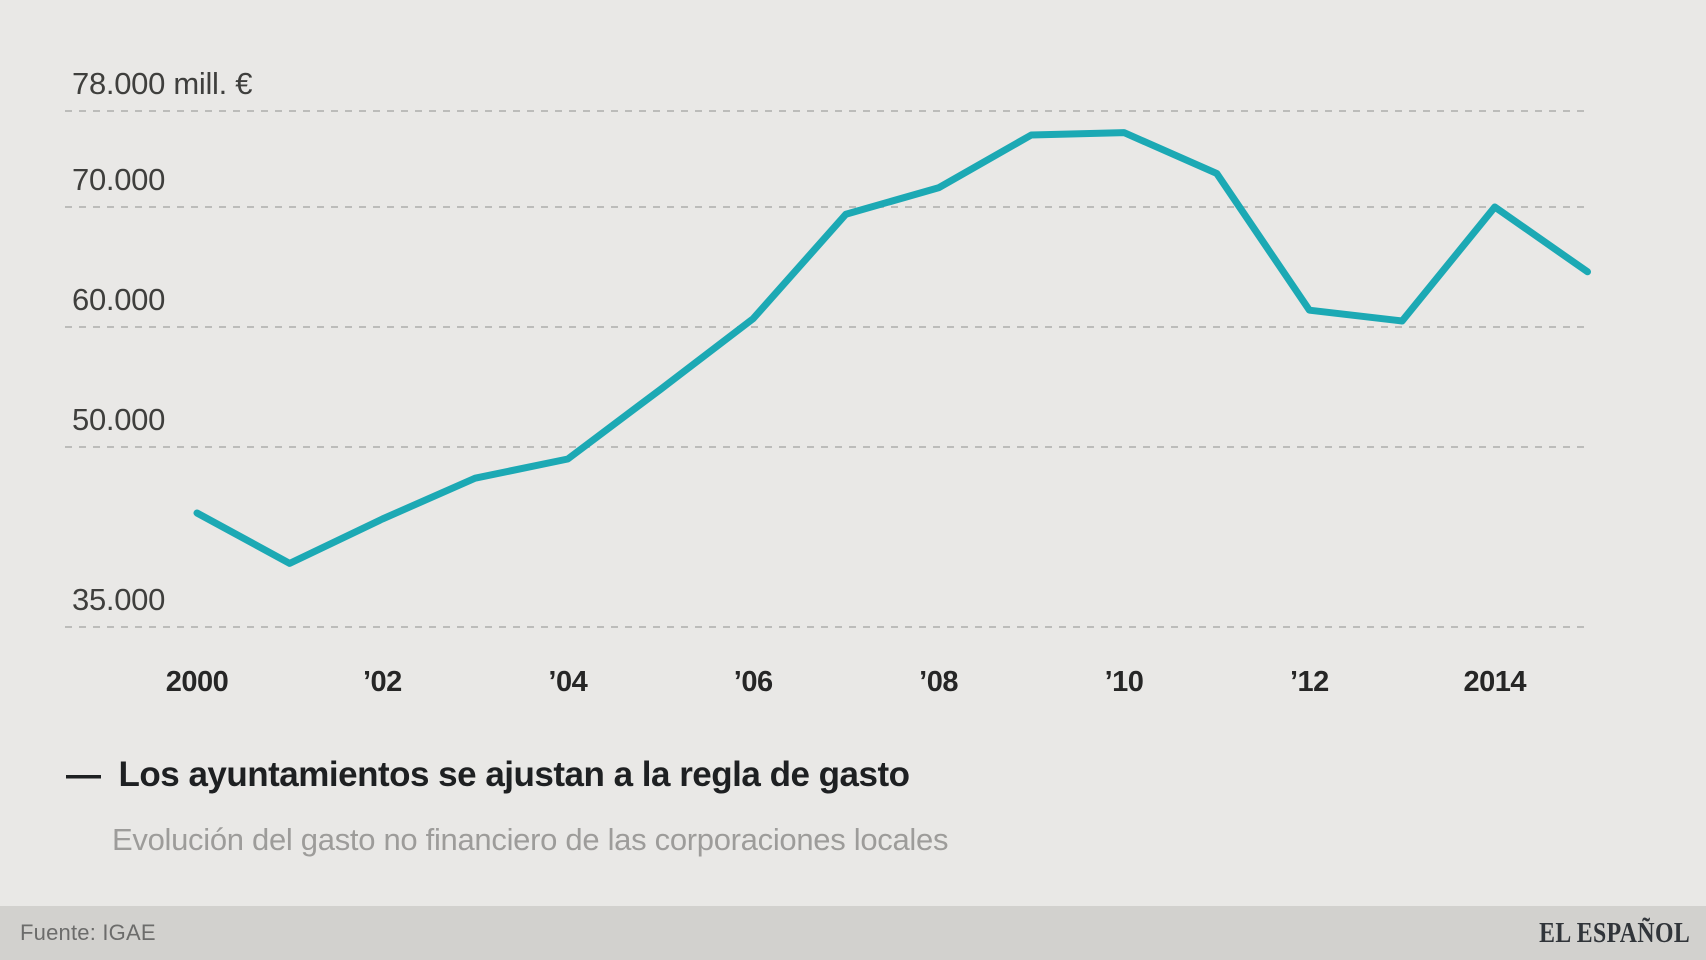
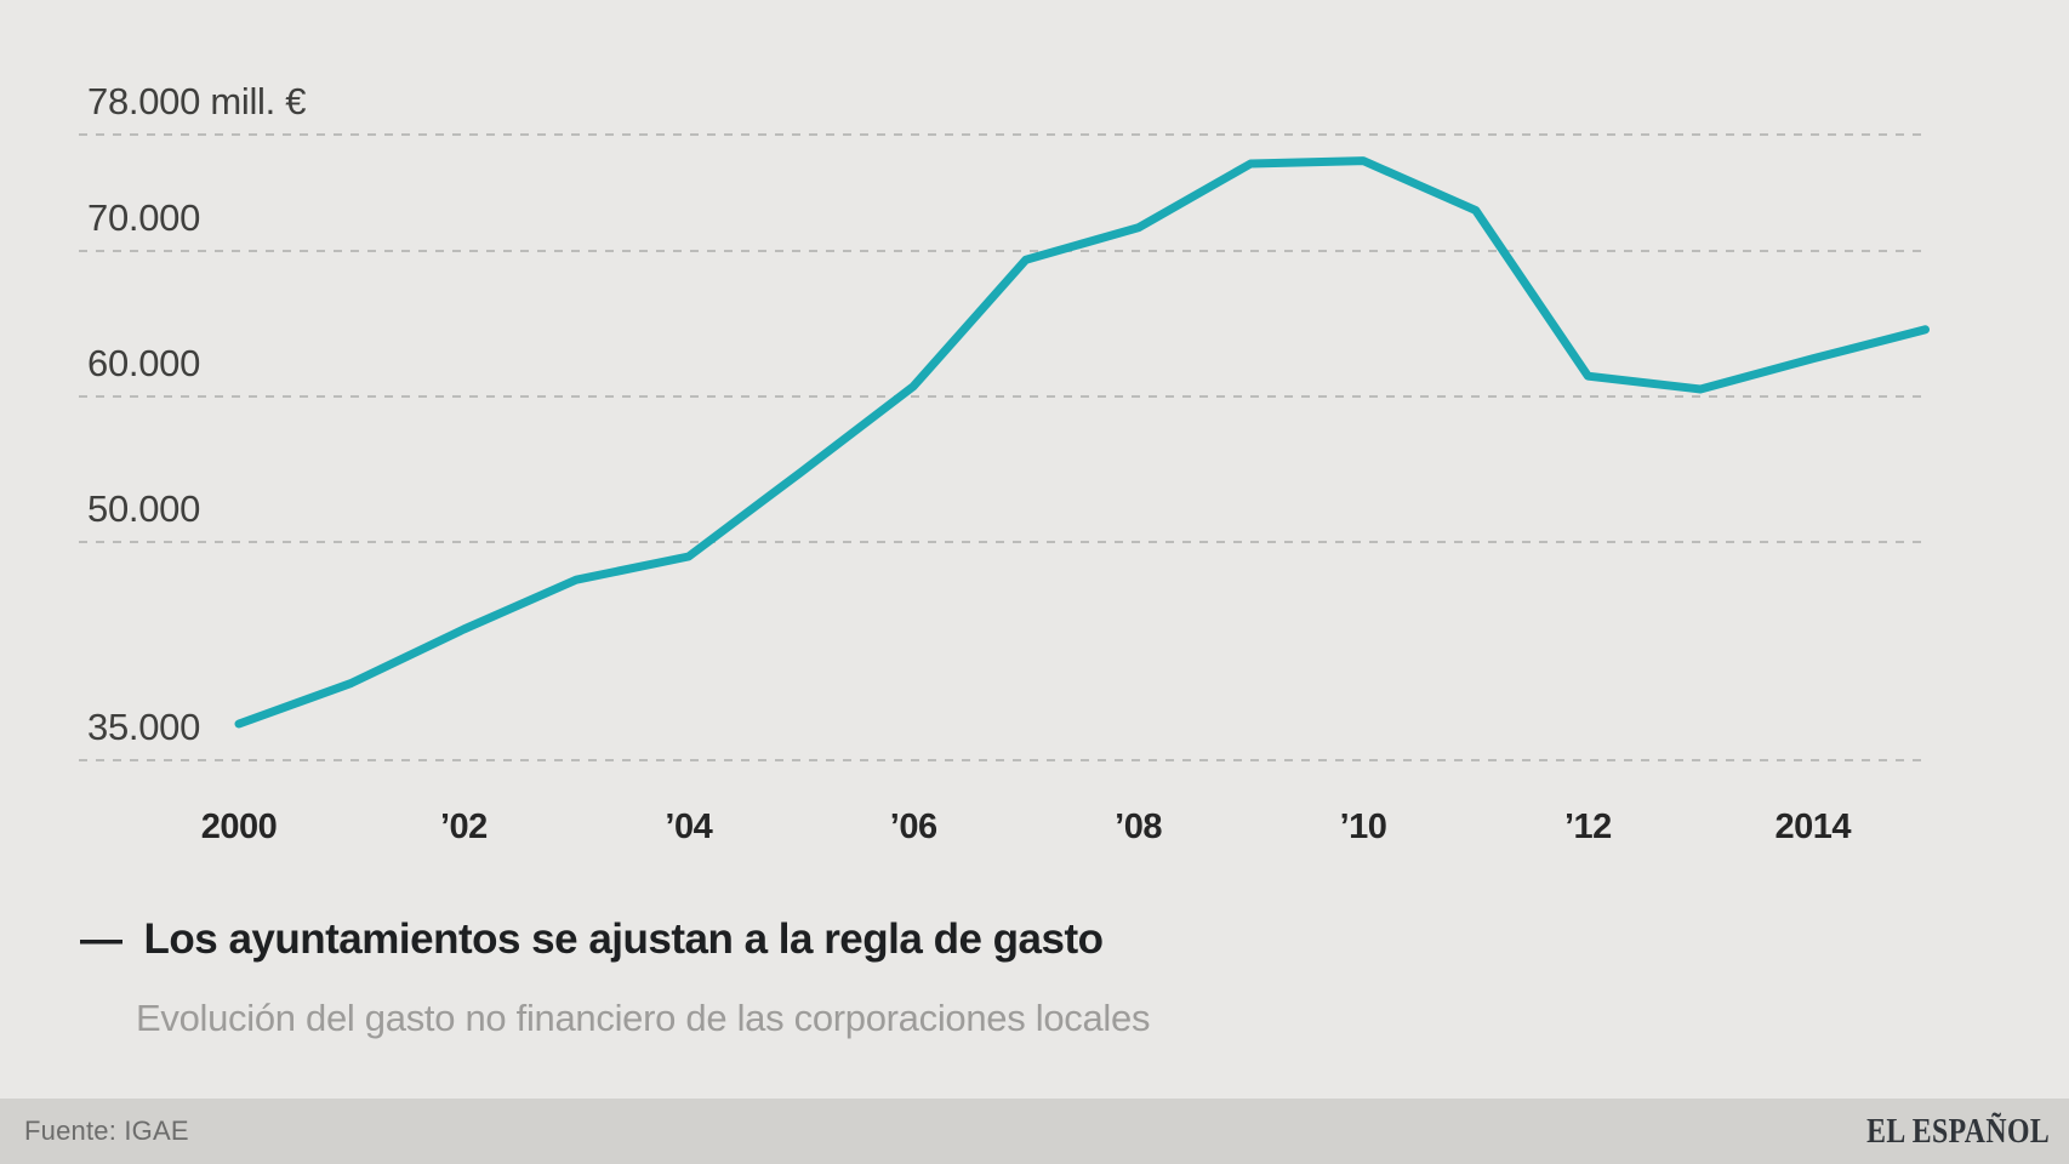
2000: 44500 -> 37500
2014: 70000 -> 62600
